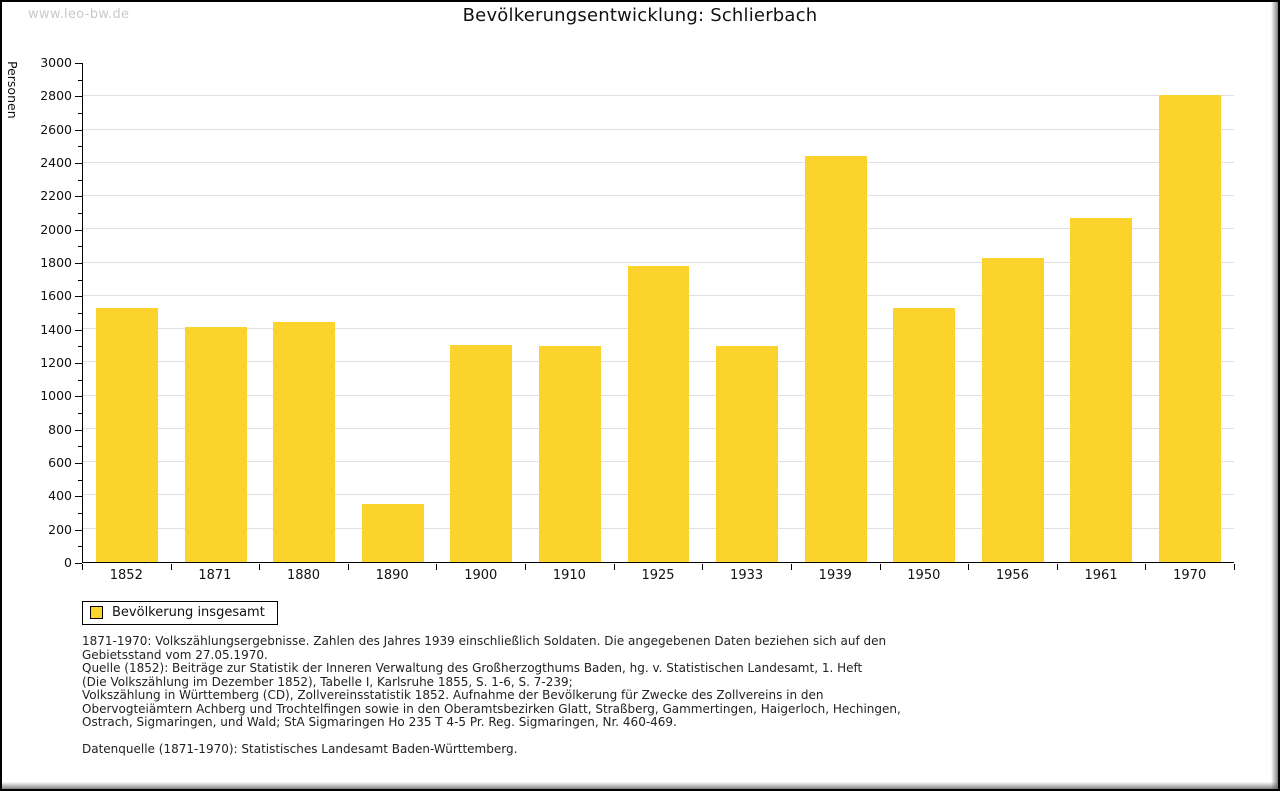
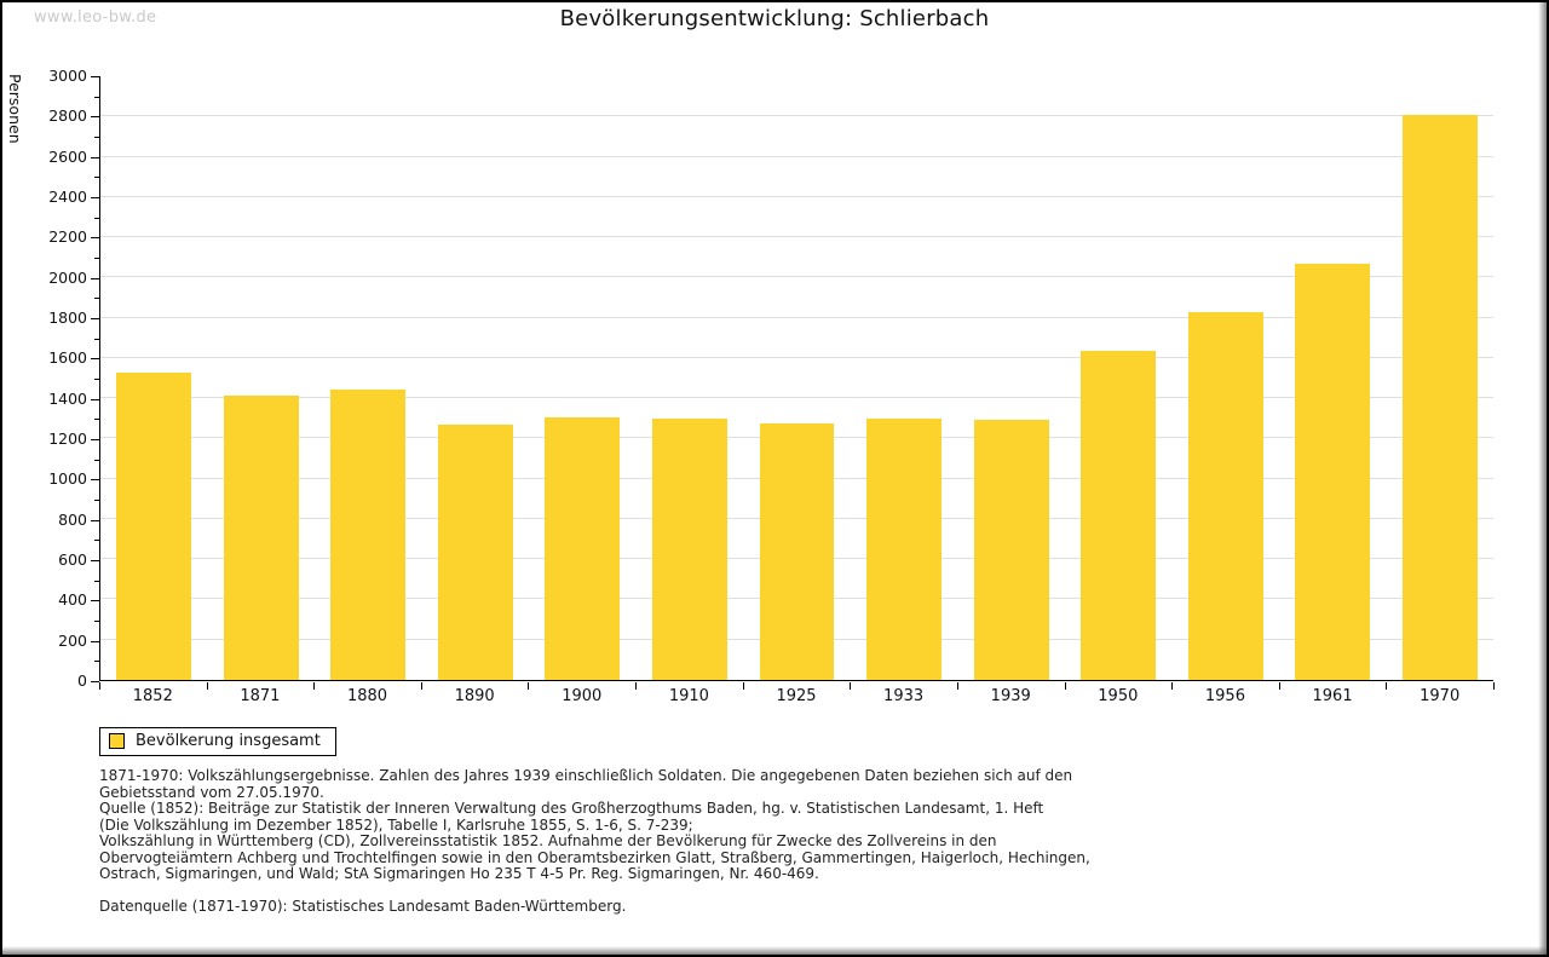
1890: 350 -> 1270
1925: 1780 -> 1280
1939: 2440 -> 1290
1950: 1530 -> 1640
